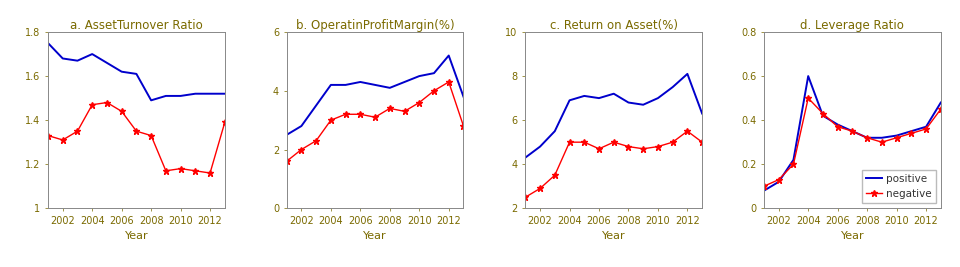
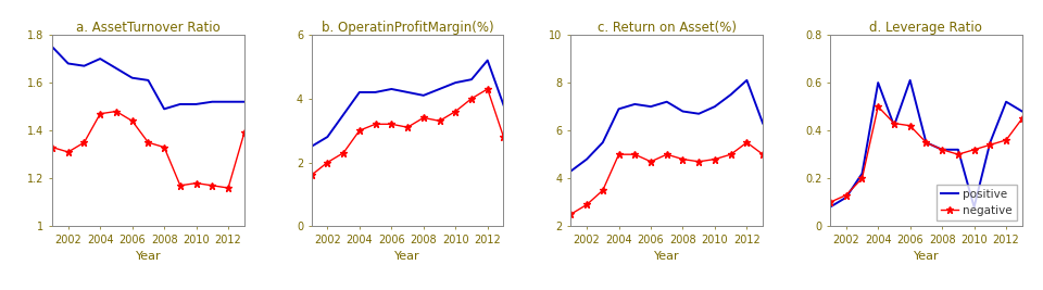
d. Leverage Ratio/positive/2006: 0.38 -> 0.61
d. Leverage Ratio/negative/2006: 0.37 -> 0.42
d. Leverage Ratio/positive/2010: 0.33 -> 0.08
d. Leverage Ratio/positive/2012: 0.37 -> 0.52
